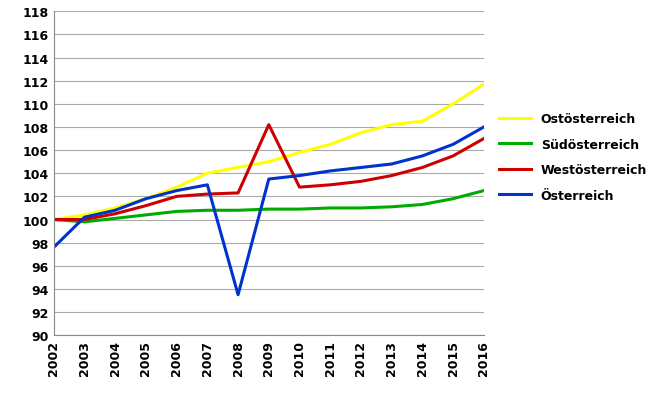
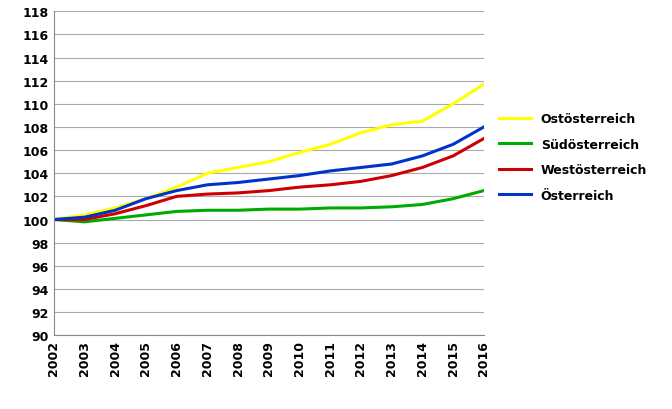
Österreich/2002: 97.6 -> 100.0
Österreich/2008: 93.5 -> 103.2
Westösterreich/2009: 108.2 -> 102.5
